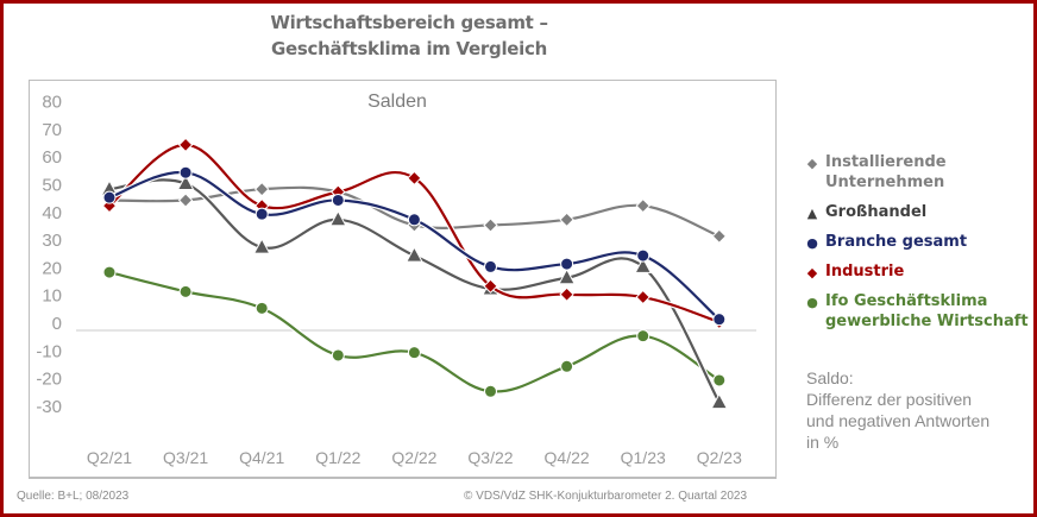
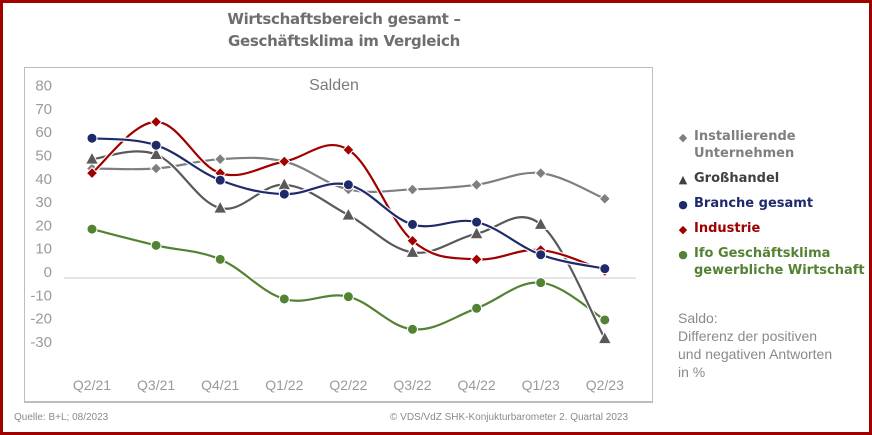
Branche gesamt/Q2/21: 48 -> 60
Branche gesamt/Q1/22: 47 -> 36
Großhandel/Q3/22: 15 -> 11
Industrie/Q4/22: 13 -> 8
Branche gesamt/Q1/23: 27 -> 10
